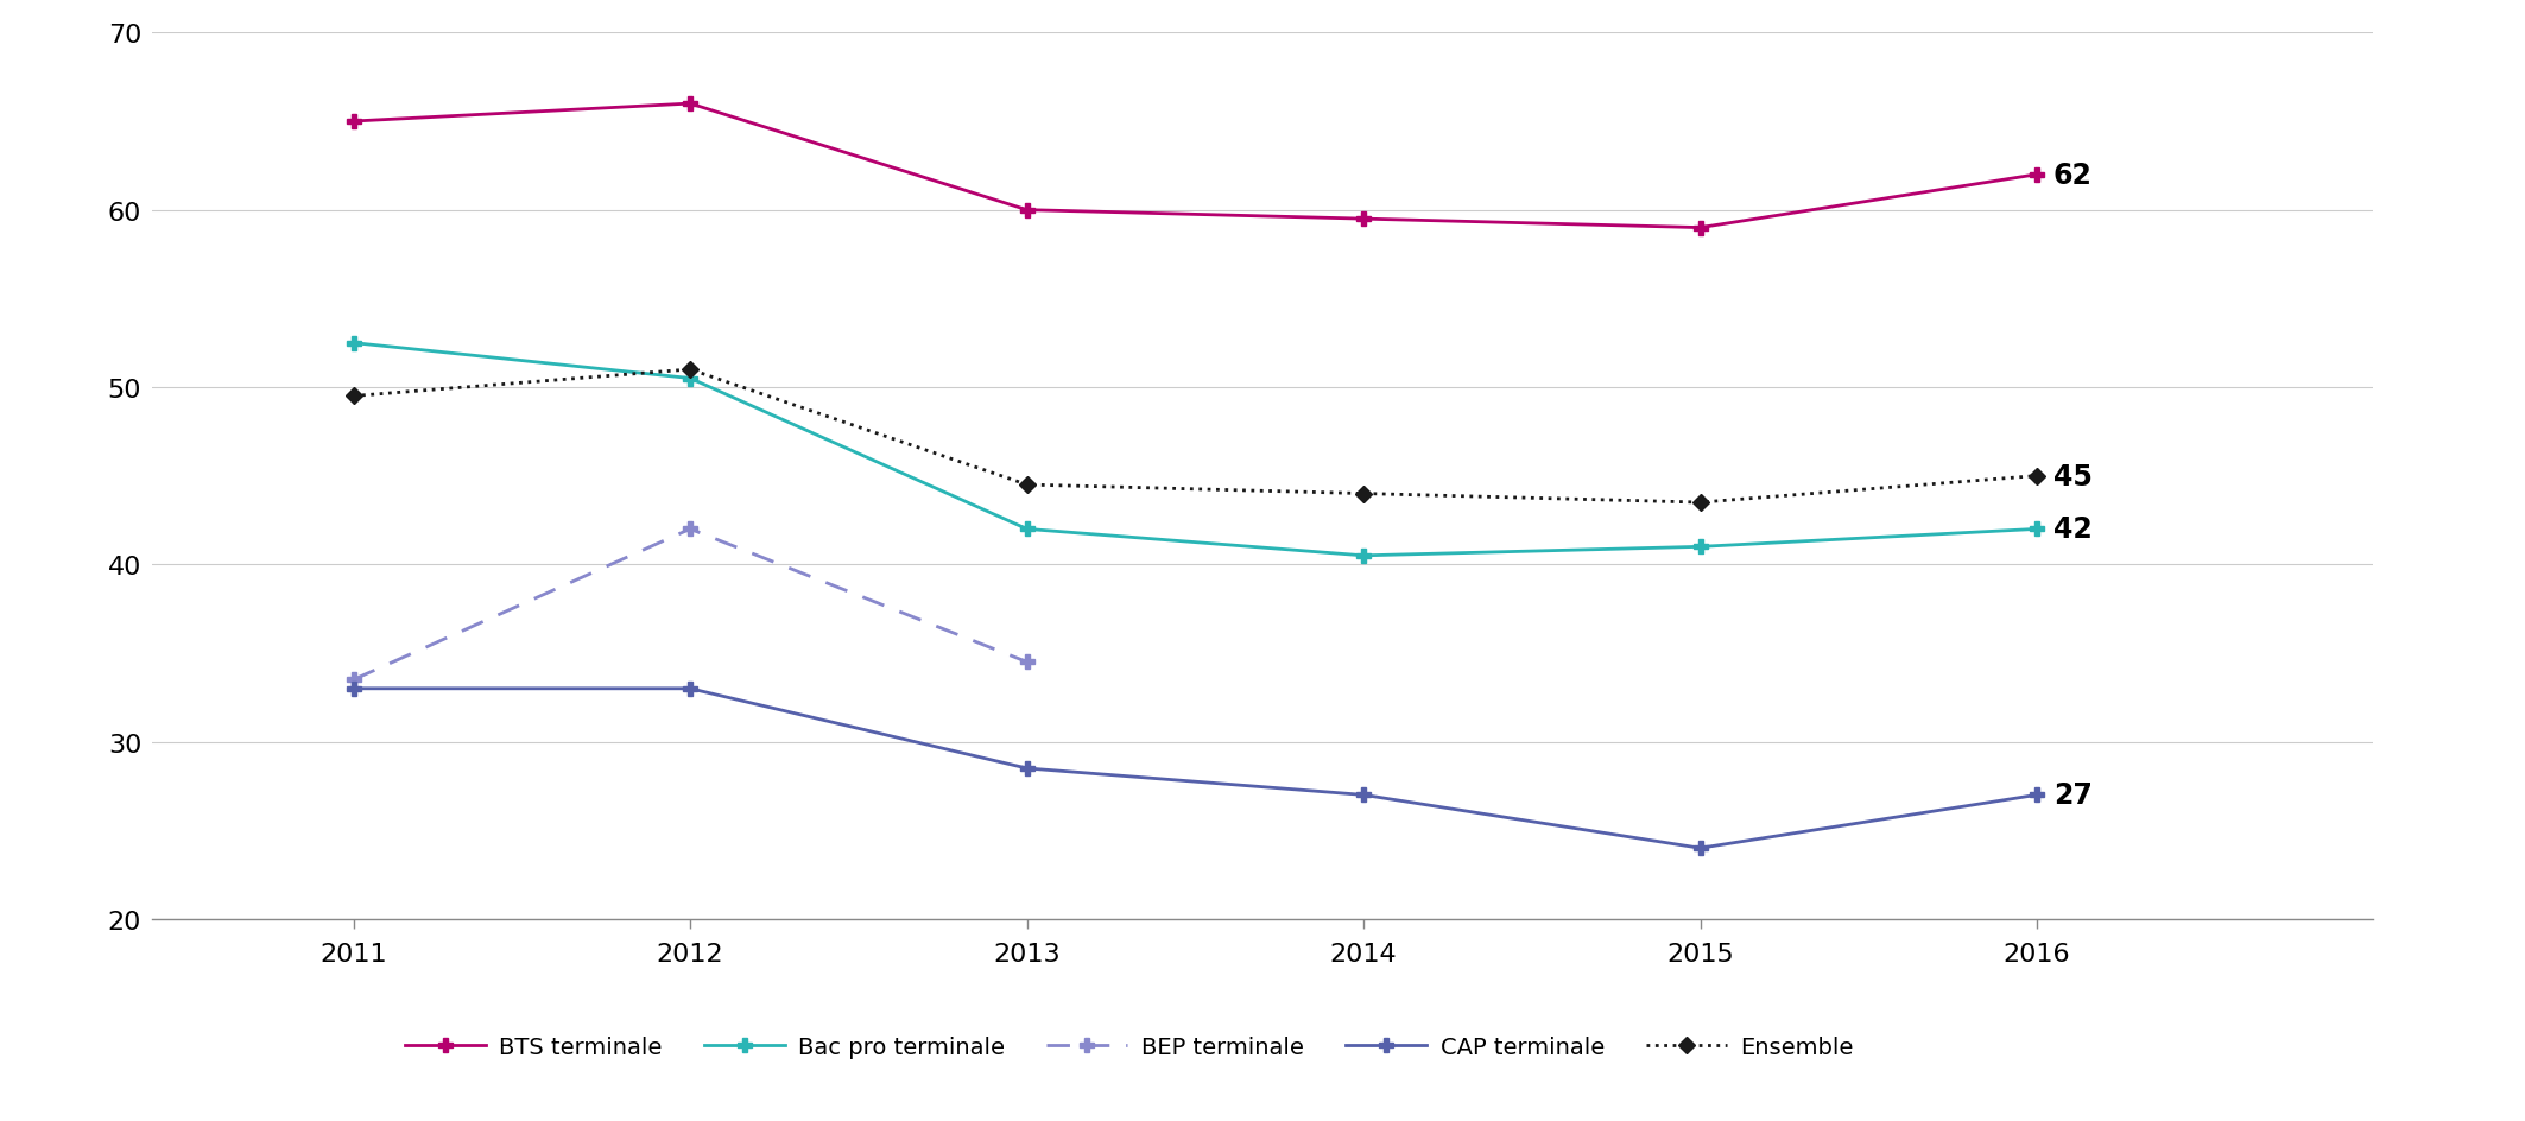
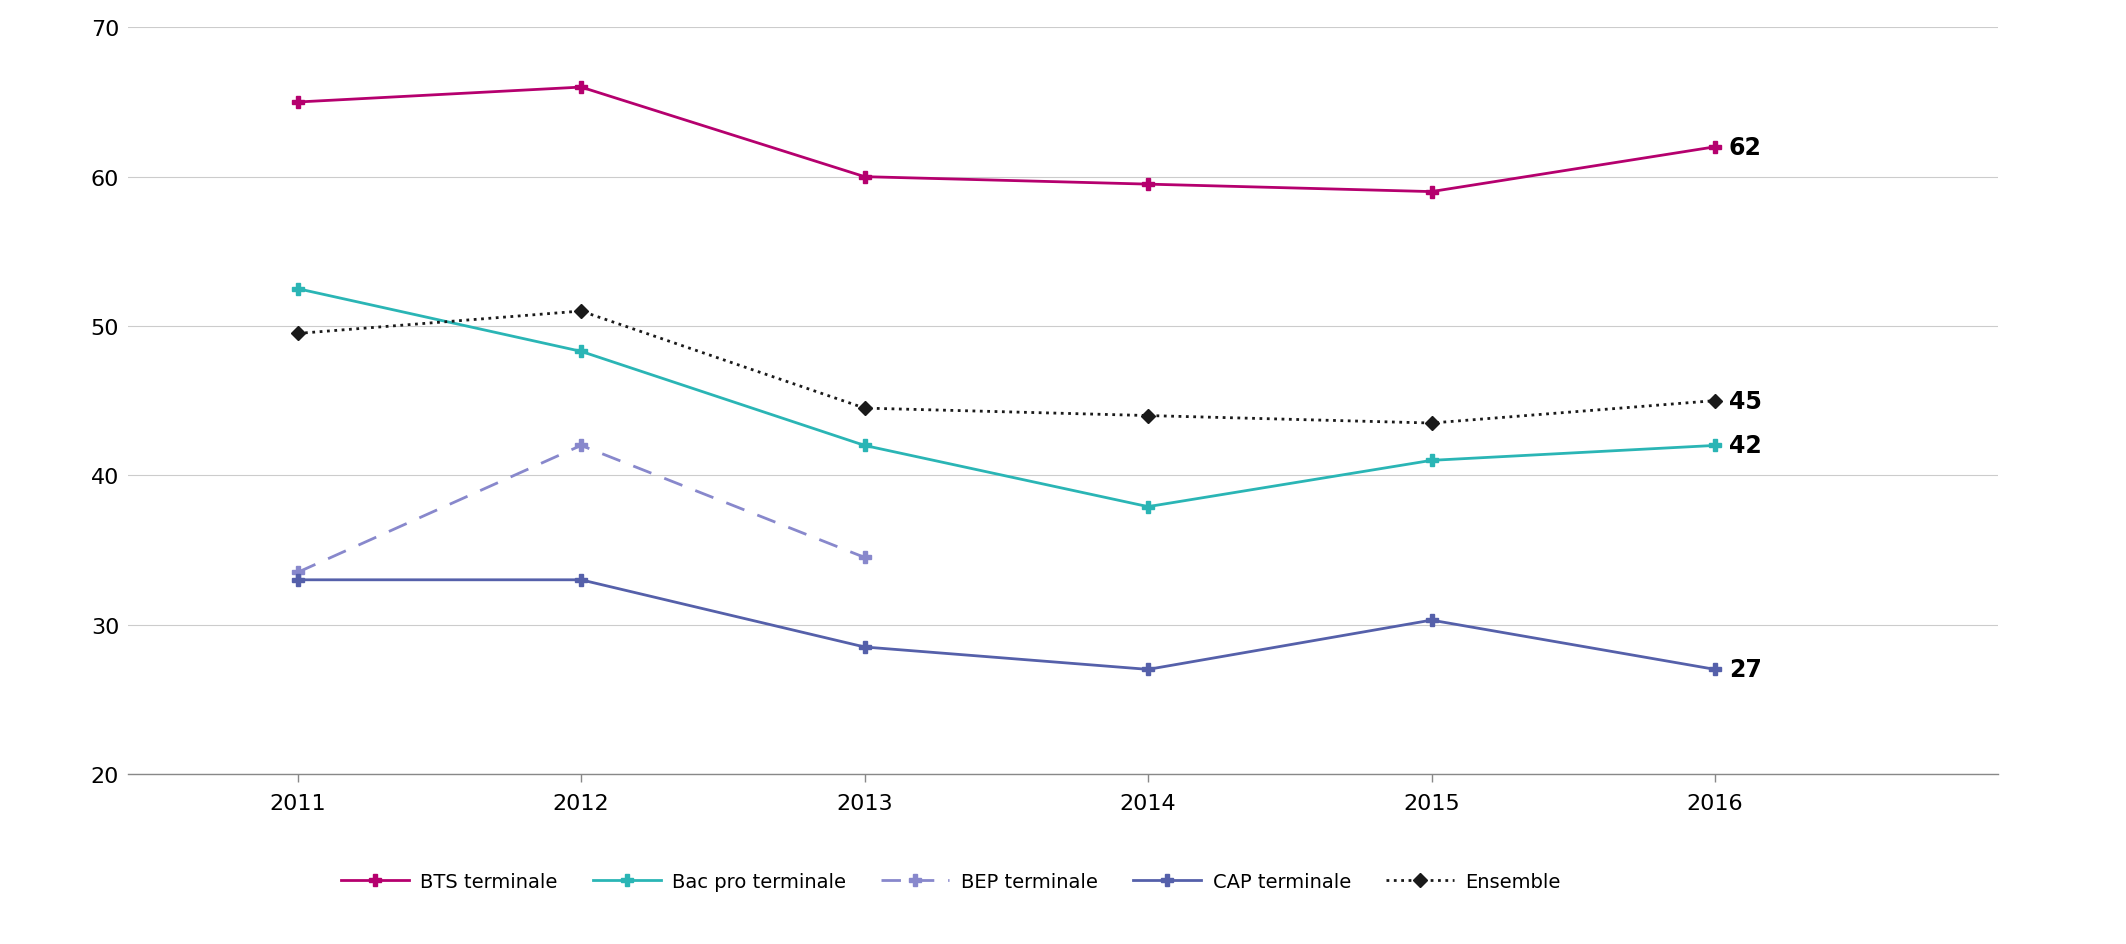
Bac pro terminale/2012: 50.5 -> 48.3
Bac pro terminale/2014: 40.5 -> 37.9
CAP terminale/2015: 24.0 -> 30.3
